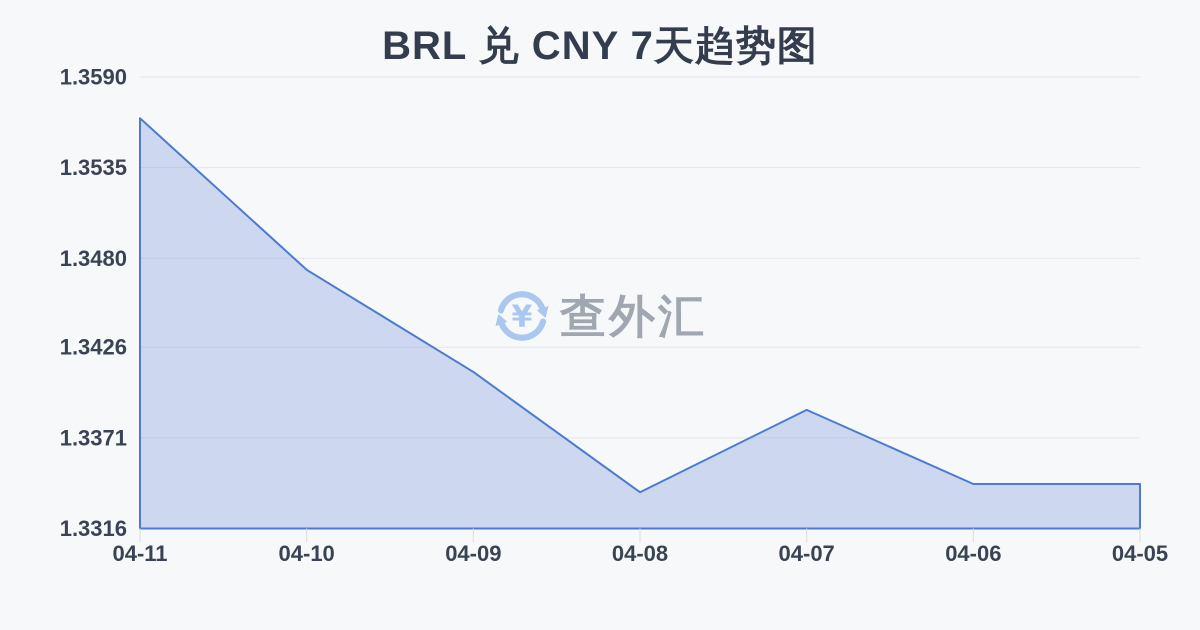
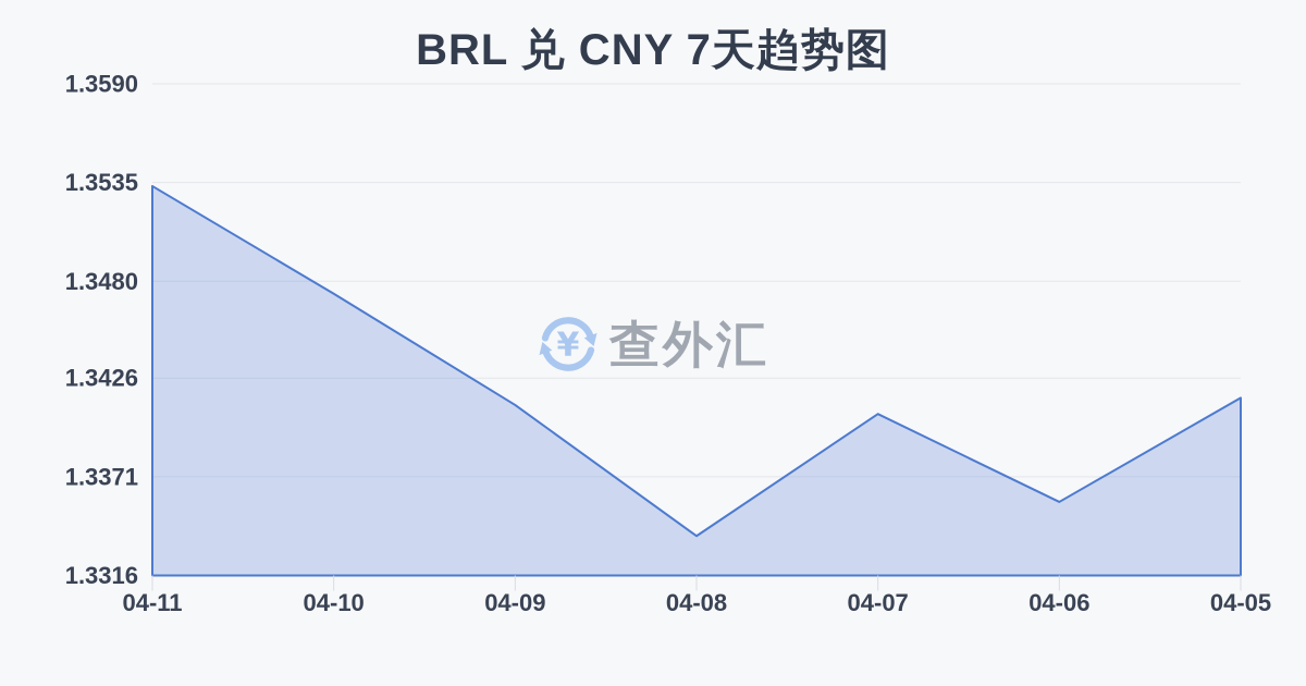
04-11: 1.3565 -> 1.3533
04-07: 1.3388 -> 1.3406
04-06: 1.3343 -> 1.3357
04-05: 1.3343 -> 1.3415
